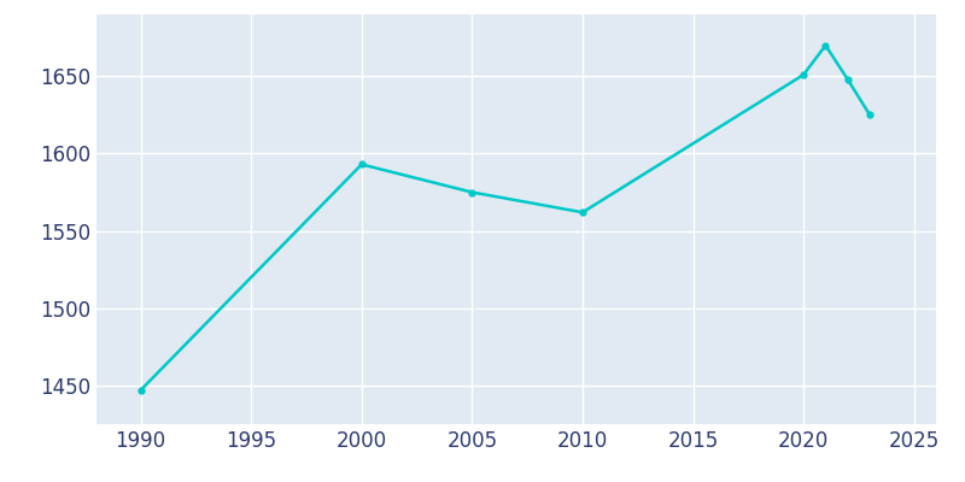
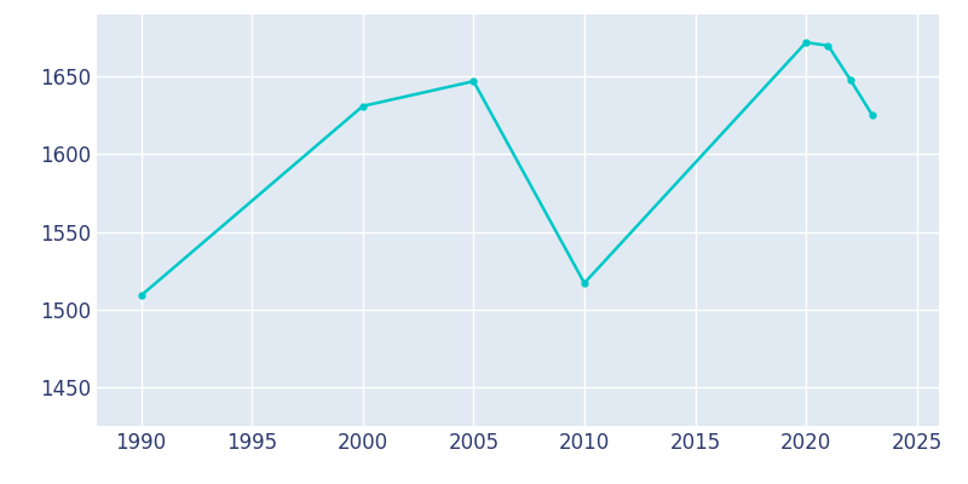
1990: 1447 -> 1509
2000: 1593 -> 1631
2005: 1575 -> 1647
2010: 1562 -> 1517
2020: 1651 -> 1672
